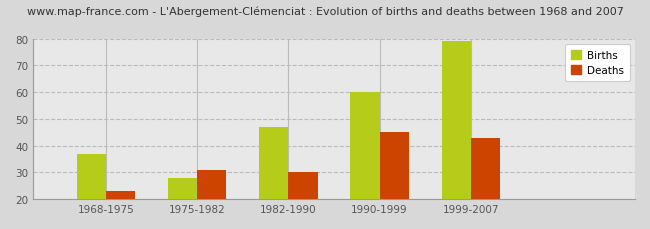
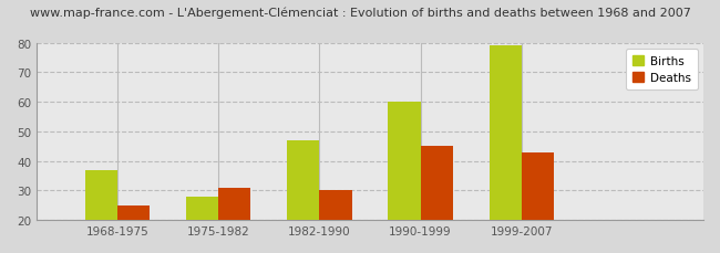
Deaths/1968-1975: 23 -> 25
